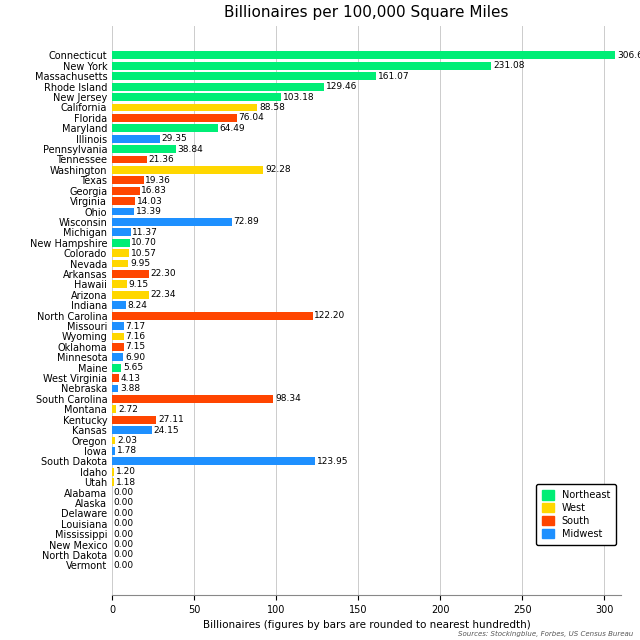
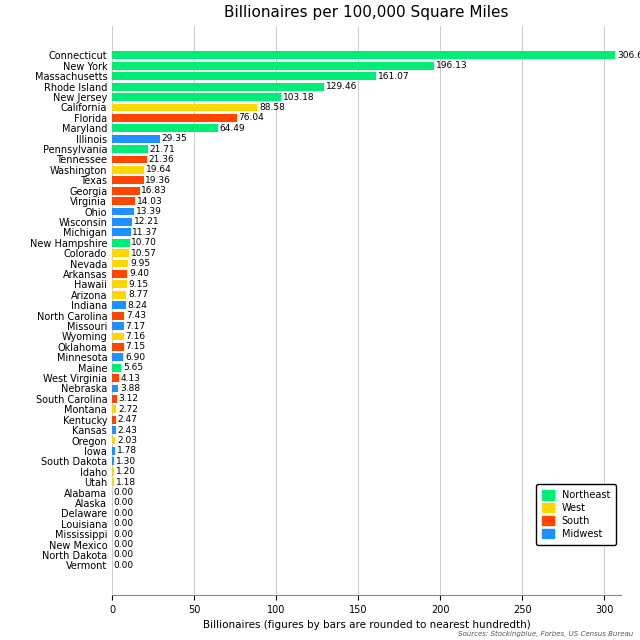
New York: 231.08 -> 196.13
Pennsylvania: 38.84 -> 21.71
Washington: 92.28 -> 19.64
Wisconsin: 72.89 -> 12.21
Arkansas: 22.30 -> 9.40
Arizona: 22.34 -> 8.77
North Carolina: 122.20 -> 7.43
South Carolina: 98.34 -> 3.12
Kentucky: 27.11 -> 2.47
Kansas: 24.15 -> 2.43
South Dakota: 123.95 -> 1.30
